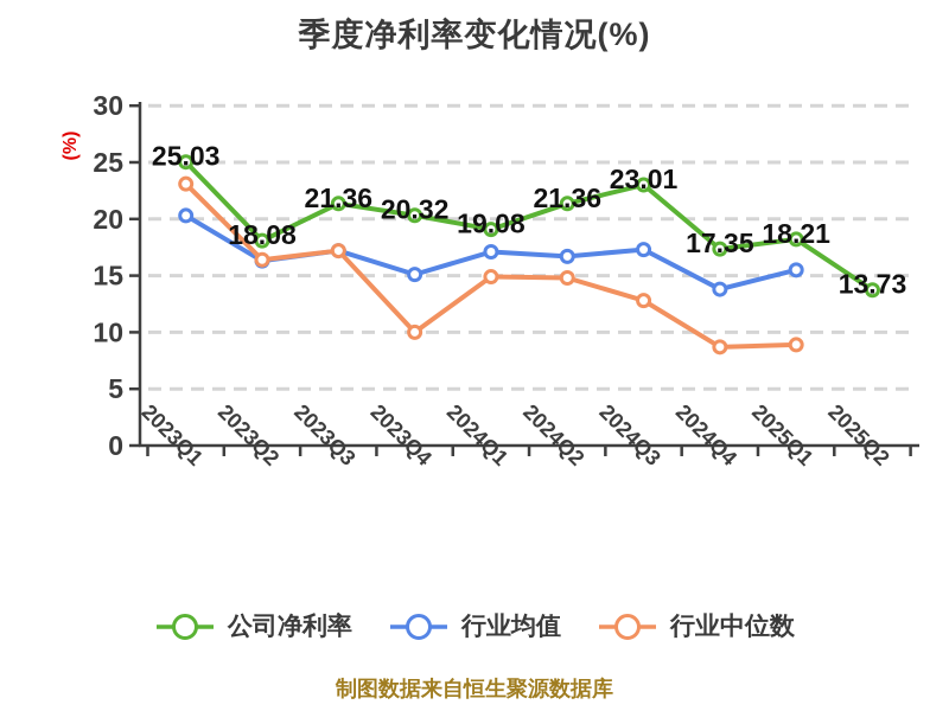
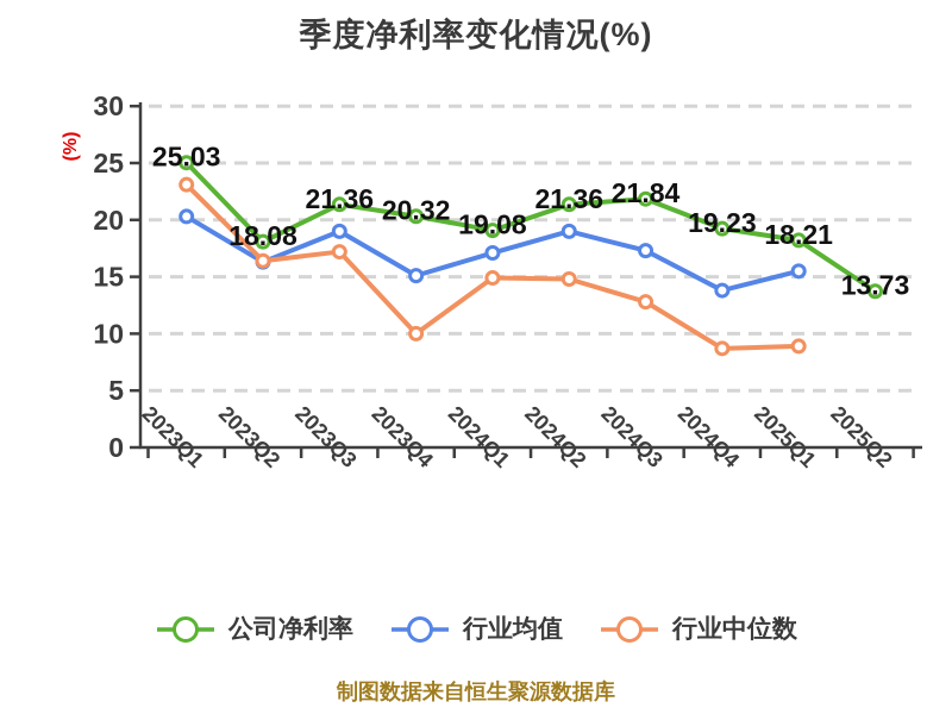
行业均值/2023Q3: 17 -> 19
行业均值/2024Q2: 17 -> 19
公司净利率/2024Q3: 23.01 -> 21.84
公司净利率/2024Q4: 17.35 -> 19.23
